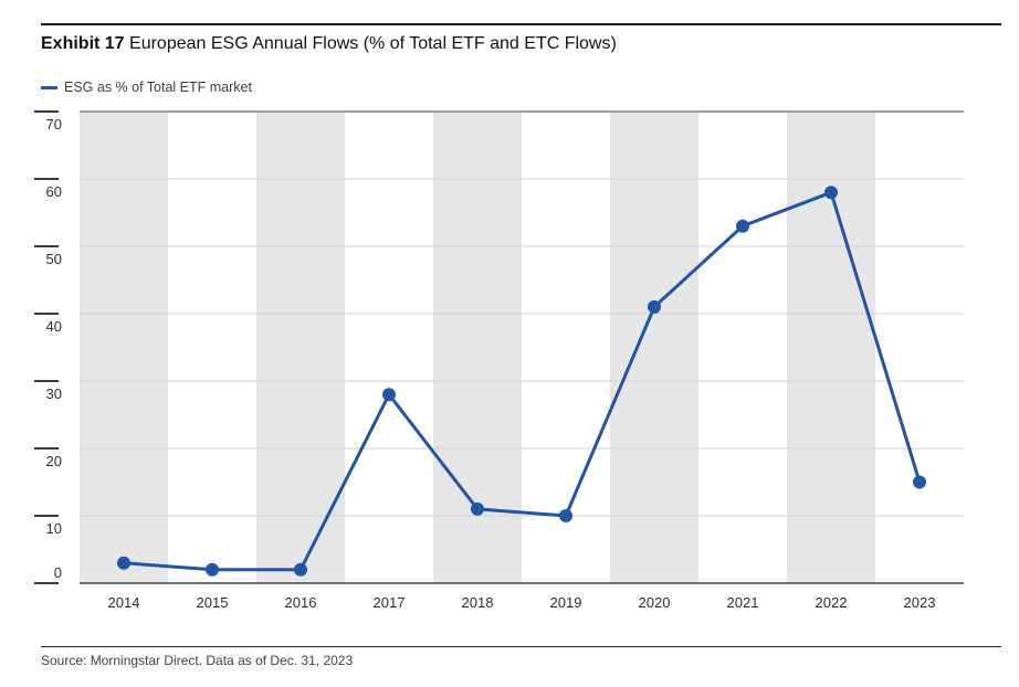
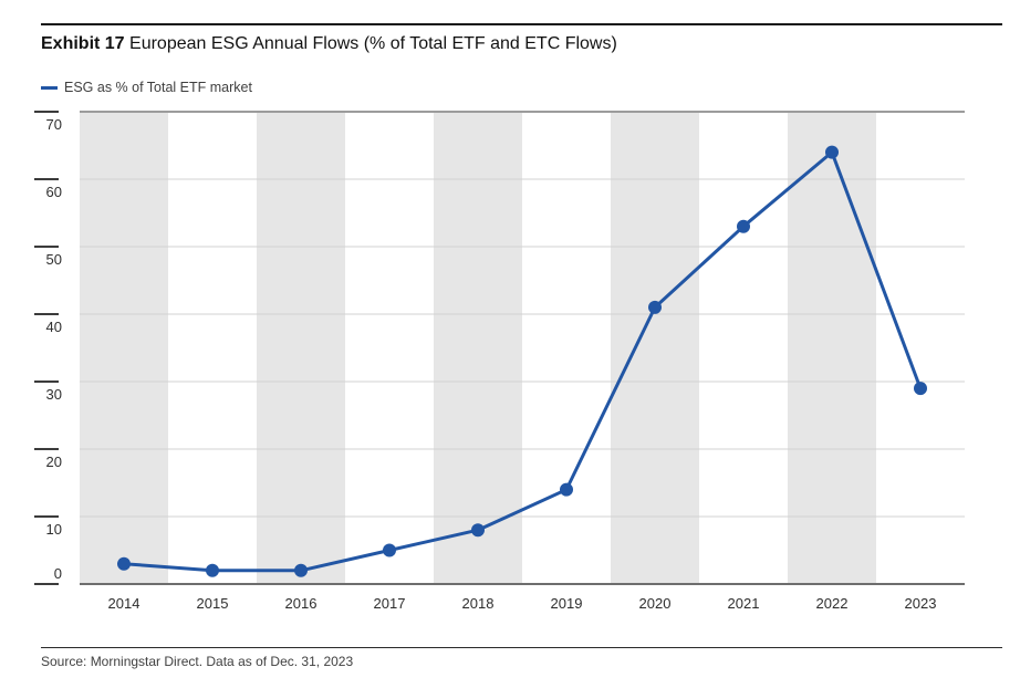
2017: 28 -> 5
2018: 11 -> 8
2019: 10 -> 14
2022: 58 -> 64
2023: 15 -> 29
